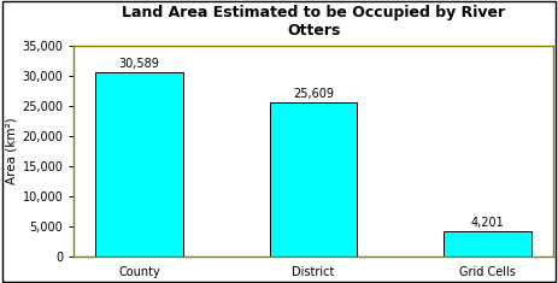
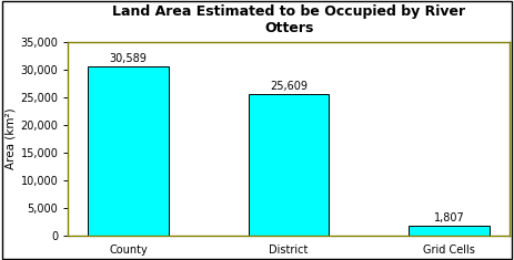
Grid Cells: 4,201 -> 1,807
